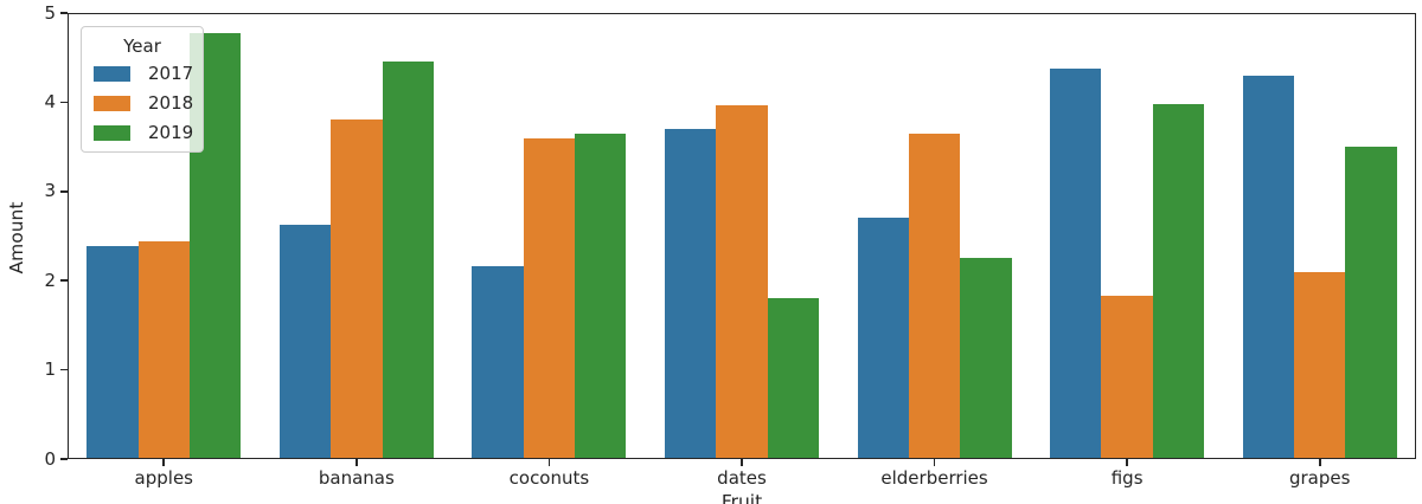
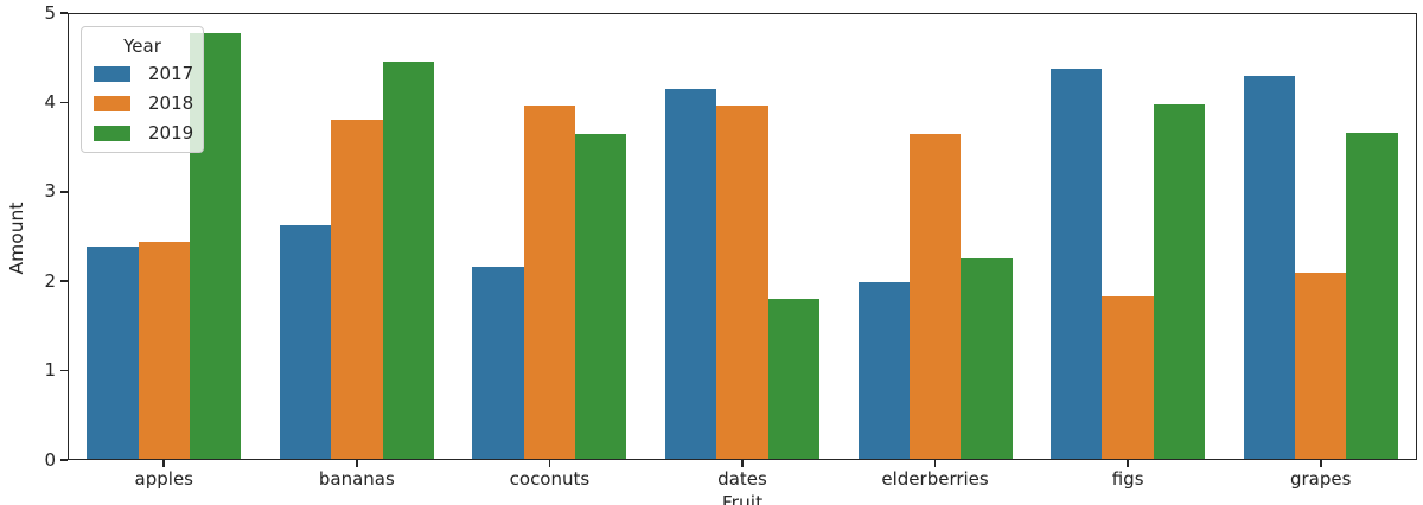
2018/coconuts: 3.6 -> 4.0
2017/dates: 3.7 -> 4.2
2017/elderberries: 2.7 -> 2.0
2019/grapes: 3.5 -> 3.7
